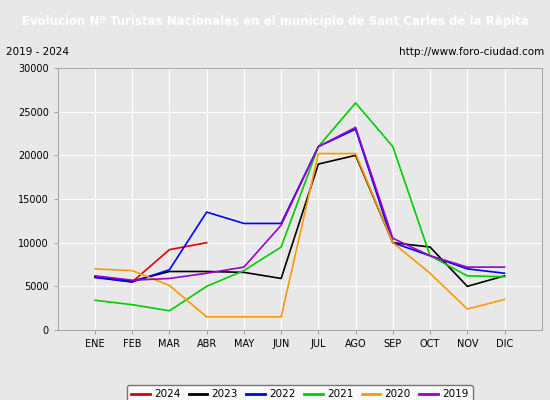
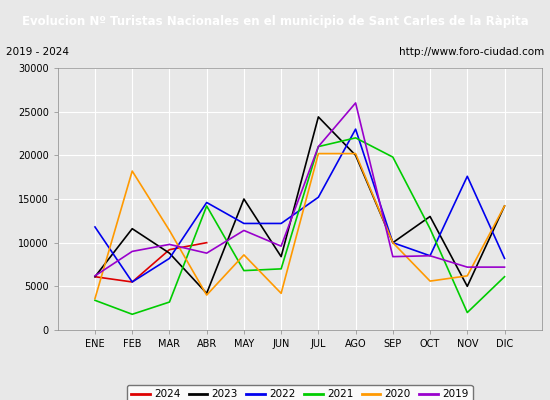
2022/ENE: 6000 -> 11800
2020/ENE: 7000 -> 3600
2023/FEB: 5600 -> 11600
2021/FEB: 2900 -> 1800
2020/FEB: 6800 -> 18200
2019/FEB: 5700 -> 9000
2023/MAR: 6700 -> 8800
2022/MAR: 6900 -> 8200
2021/MAR: 2200 -> 3200
2020/MAR: 5100 -> 11400
2019/MAR: 5900 -> 9800
2023/ABR: 6700 -> 4200
2022/ABR: 13500 -> 14600
2021/ABR: 5000 -> 14200
2020/ABR: 1500 -> 4000
2019/ABR: 6500 -> 8800
2023/MAY: 6600 -> 15000
2020/MAY: 1500 -> 8600
2019/MAY: 7200 -> 11400
2023/JUN: 5900 -> 8400
2021/JUN: 9500 -> 7000
2020/JUN: 1500 -> 4200
2019/JUN: 12000 -> 9600
2023/JUL: 19000 -> 24400
2022/JUL: 21000 -> 15200
2021/AGO: 26000 -> 22000
2019/AGO: 23200 -> 26000
2021/SEP: 21000 -> 19800
2019/SEP: 10500 -> 8400
2023/OCT: 9500 -> 13000
2021/OCT: 8500 -> 11600
2020/OCT: 6500 -> 5600
2022/NOV: 7000 -> 17600
2021/NOV: 6200 -> 2000
2020/NOV: 2400 -> 6200
2023/DIC: 6200 -> 14200
2022/DIC: 6500 -> 8200
2020/DIC: 3500 -> 14200
